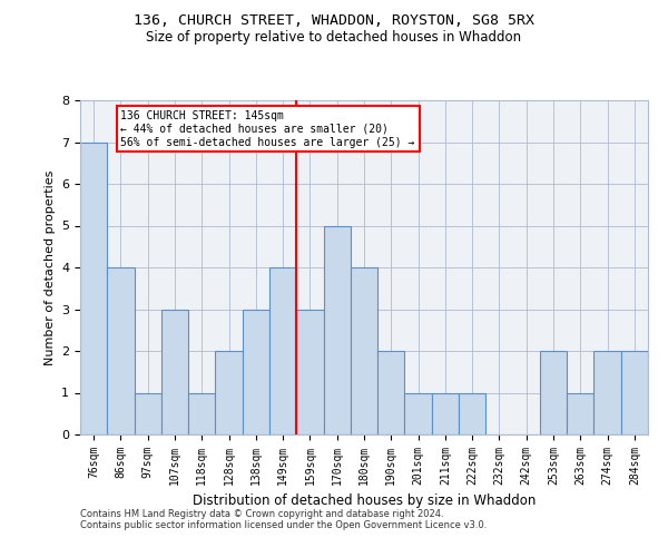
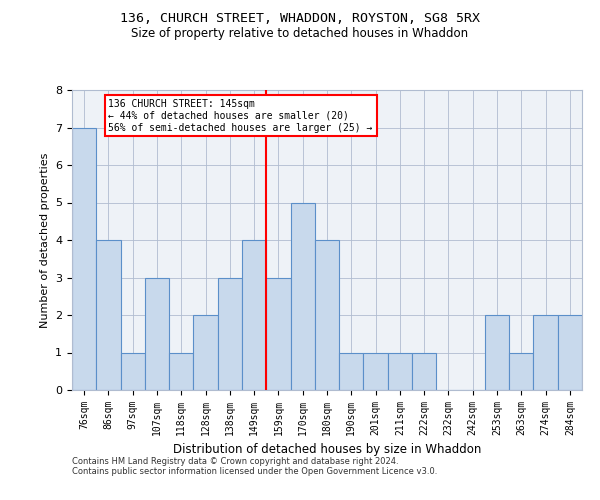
190sqm: 2 -> 1
